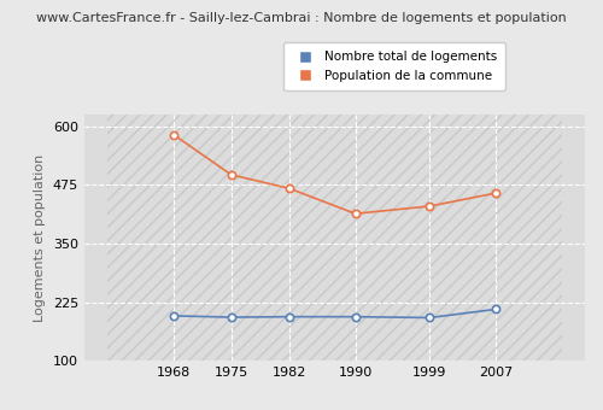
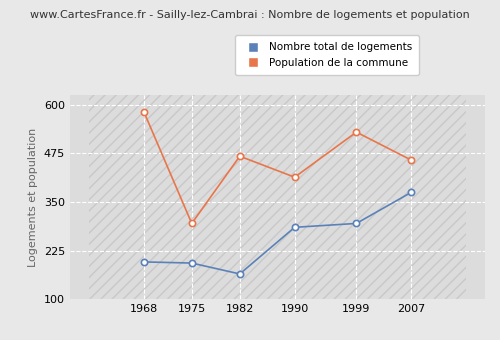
Population de la commune/1975: 497 -> 295
Nombre total de logements/1982: 194 -> 165
Nombre total de logements/1990: 194 -> 285
Nombre total de logements/1999: 192 -> 295
Population de la commune/1999: 430 -> 530
Nombre total de logements/2007: 210 -> 375
